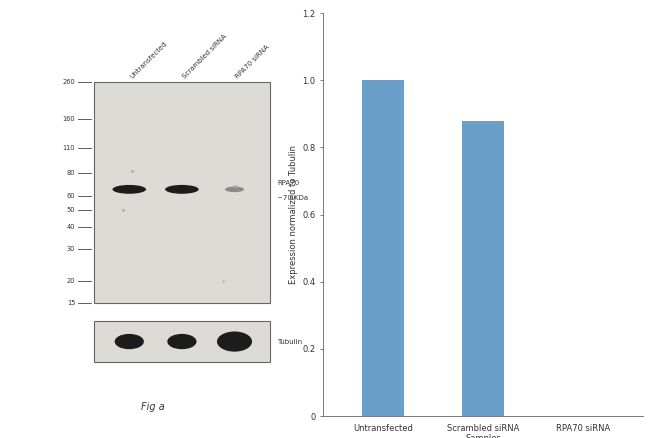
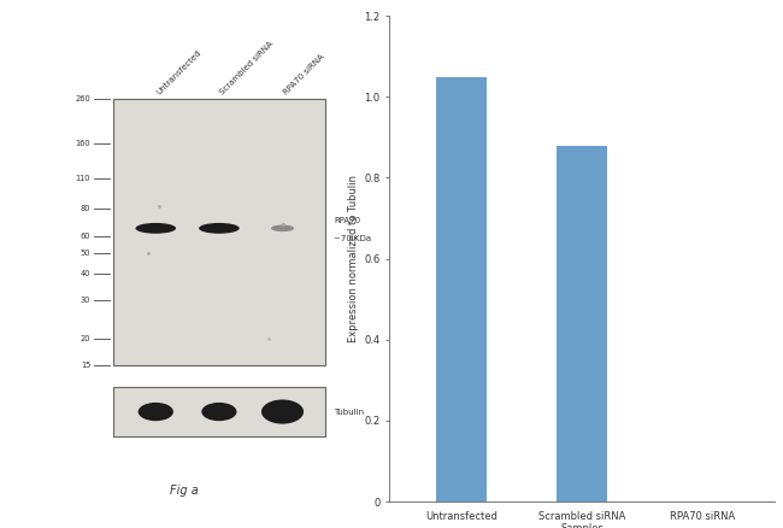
Untransfected: 1.00 -> 1.05
